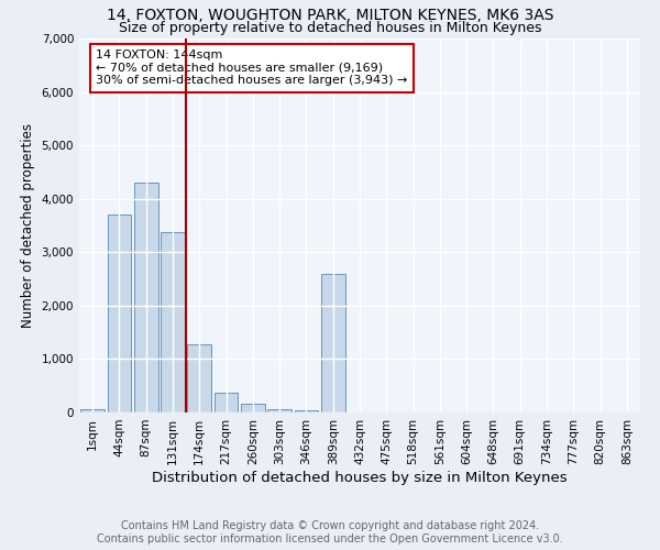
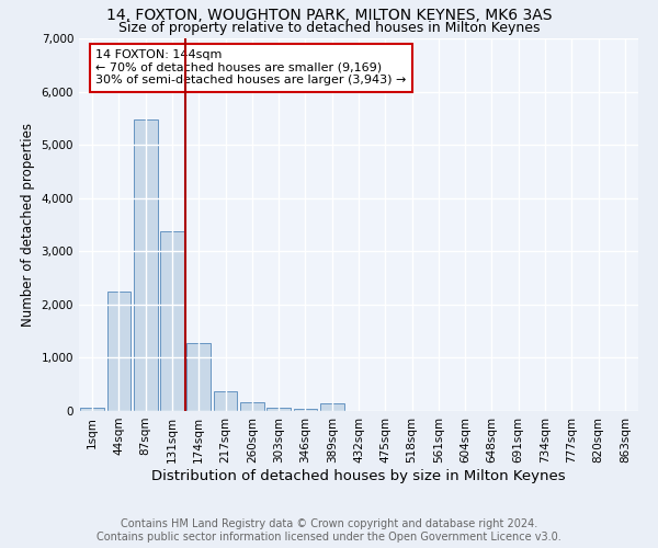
44sqm: 3,700 -> 2,250
87sqm: 4,300 -> 5,480
389sqm: 2,600 -> 150
